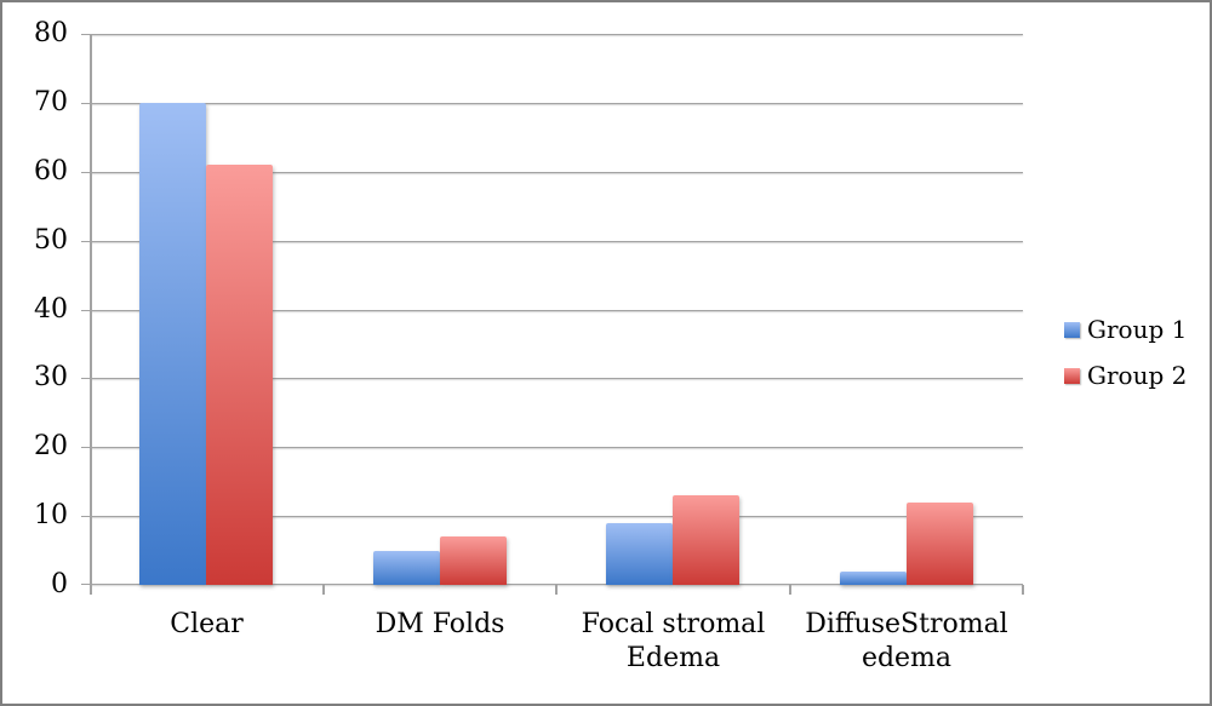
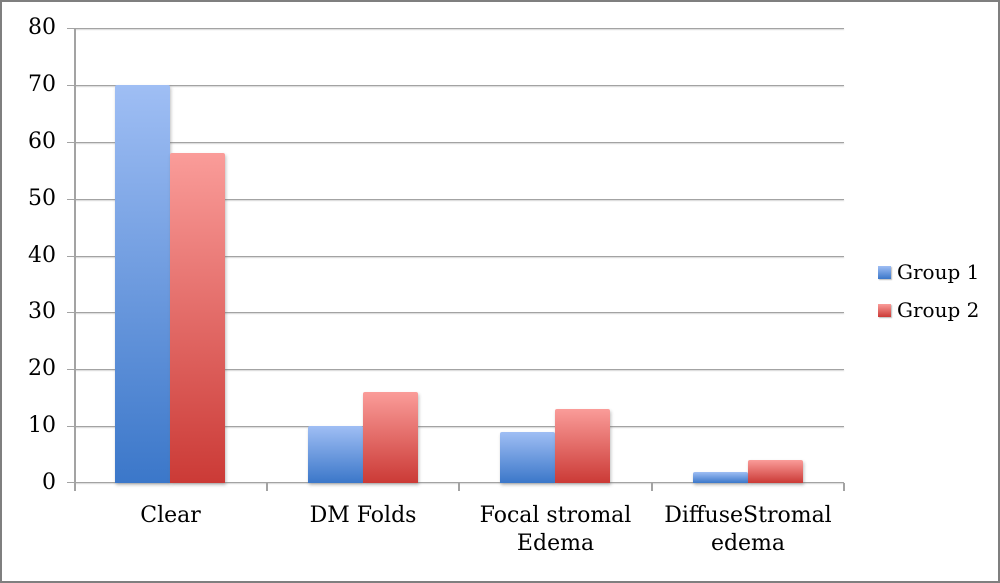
Group 2/Clear: 61 -> 58
Group 1/DM Folds: 5 -> 10
Group 2/DM Folds: 7 -> 16
Group 2/DiffuseStromal edema: 12 -> 4
